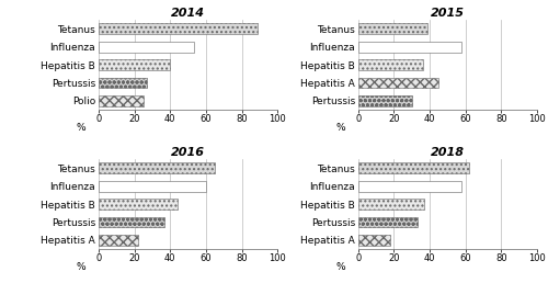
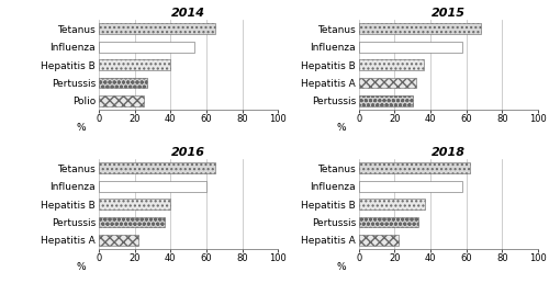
2014/Tetanus: 89 -> 65
2015/Tetanus: 39 -> 68
2015/Hepatitis A: 45 -> 32
2016/Hepatitis B: 44 -> 40
2018/Hepatitis A: 18 -> 22
